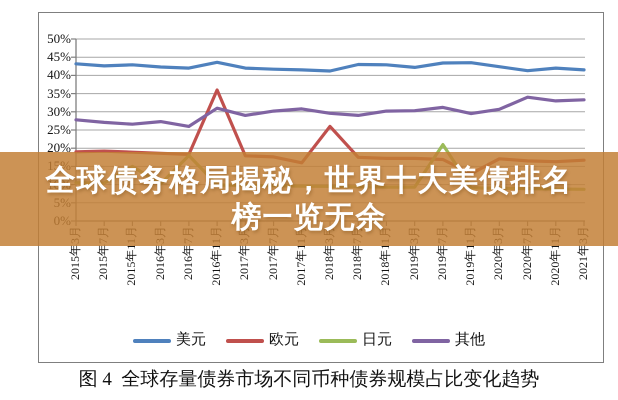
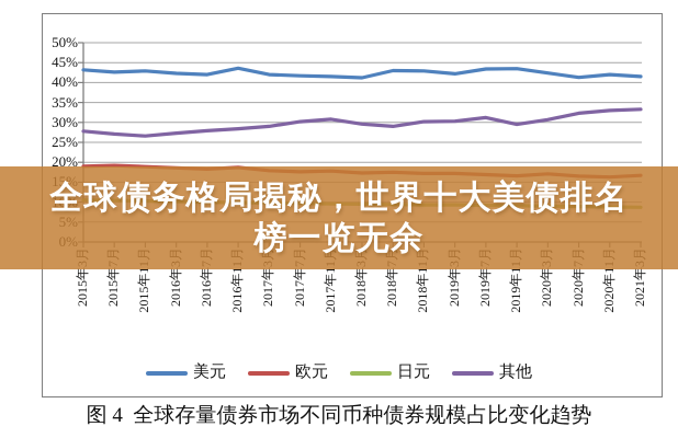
日元/2015年11月: 15% -> 10%
日元/2016年7月: 18% -> 10%
其他/2016年7月: 26% -> 28%
欧元/2016年11月: 36% -> 19%
其他/2016年11月: 31% -> 28%
欧元/2017年11月: 16% -> 18%
欧元/2018年3月: 26% -> 17%
日元/2019年7月: 21% -> 9%
欧元/2019年11月: 13% -> 17%
其他/2020年7月: 34% -> 32%
